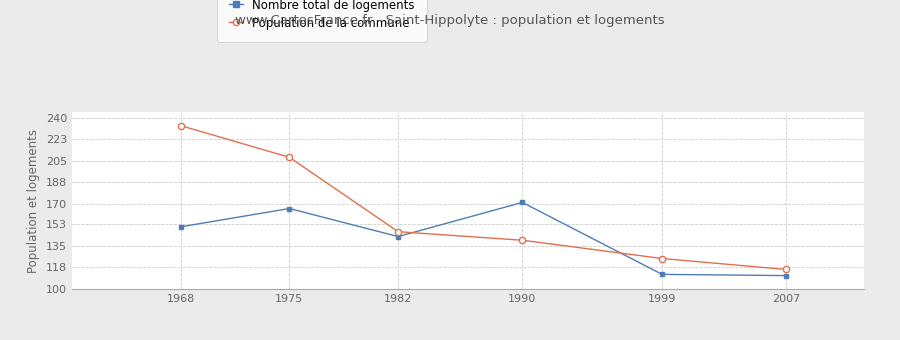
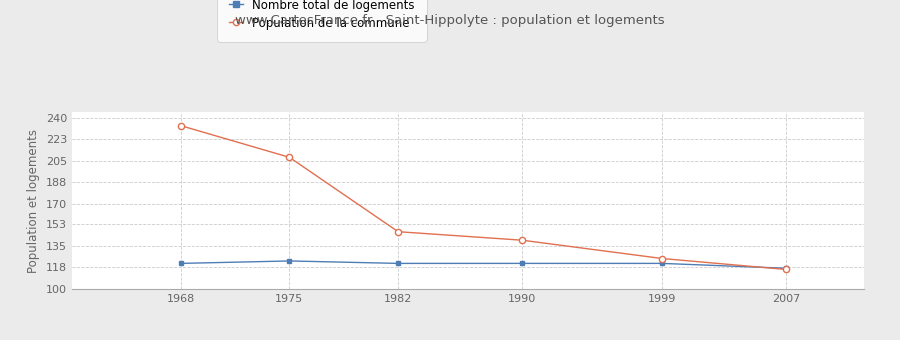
Nombre total de logements/1968: 151 -> 121
Nombre total de logements/1975: 166 -> 123
Nombre total de logements/1982: 143 -> 121
Nombre total de logements/1990: 171 -> 121
Nombre total de logements/1999: 112 -> 121
Nombre total de logements/2007: 111 -> 117
